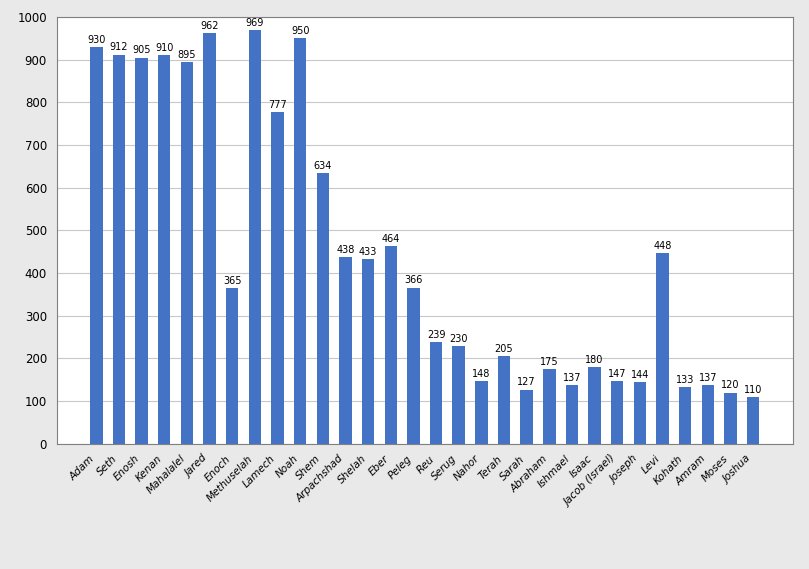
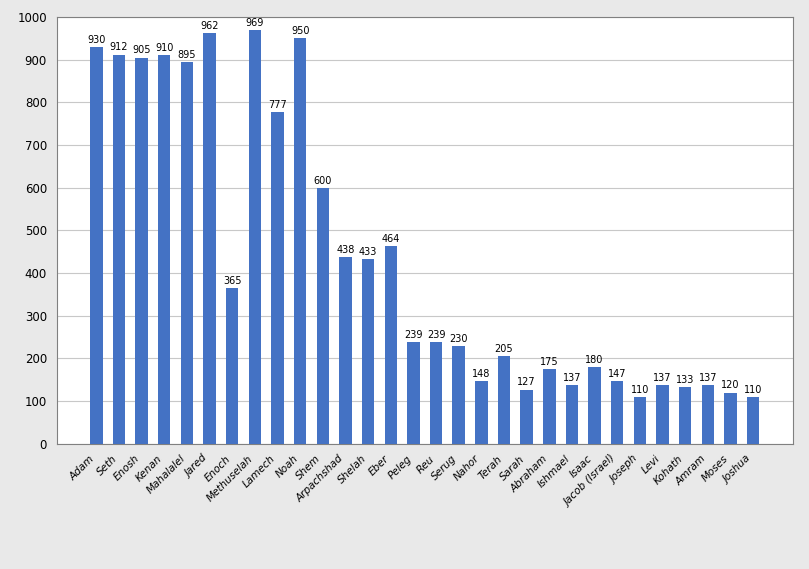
Shem: 634 -> 600
Peleg: 366 -> 239
Joseph: 144 -> 110
Levi: 448 -> 137
